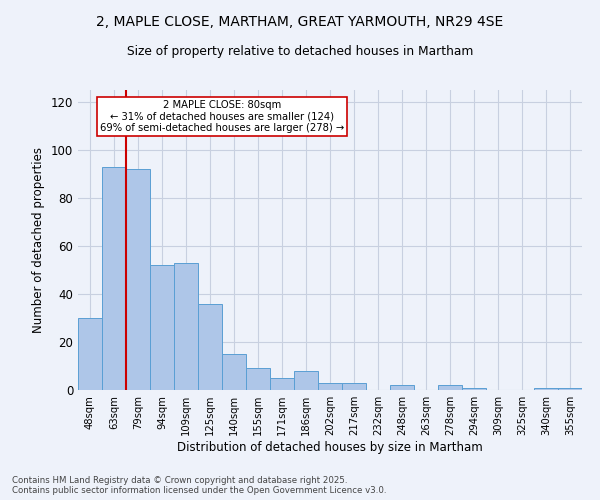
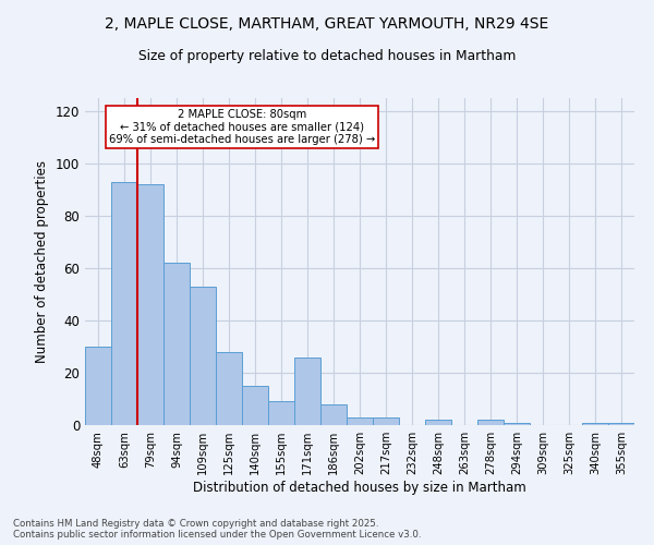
94sqm: 52 -> 62
125sqm: 36 -> 28
171sqm: 5 -> 26
